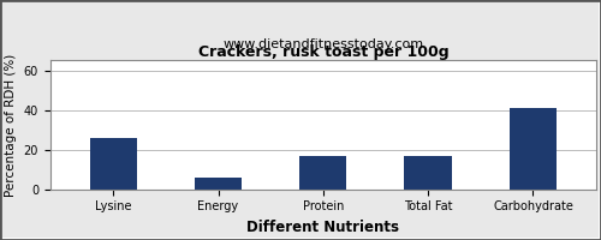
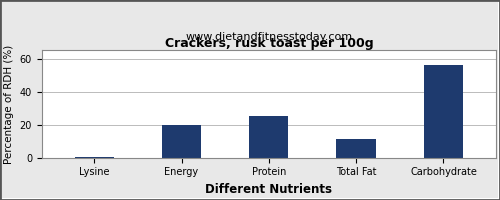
Lysine: 26 -> 0
Energy: 6 -> 20
Protein: 17 -> 25
Total Fat: 17 -> 11
Carbohydrate: 41 -> 56
